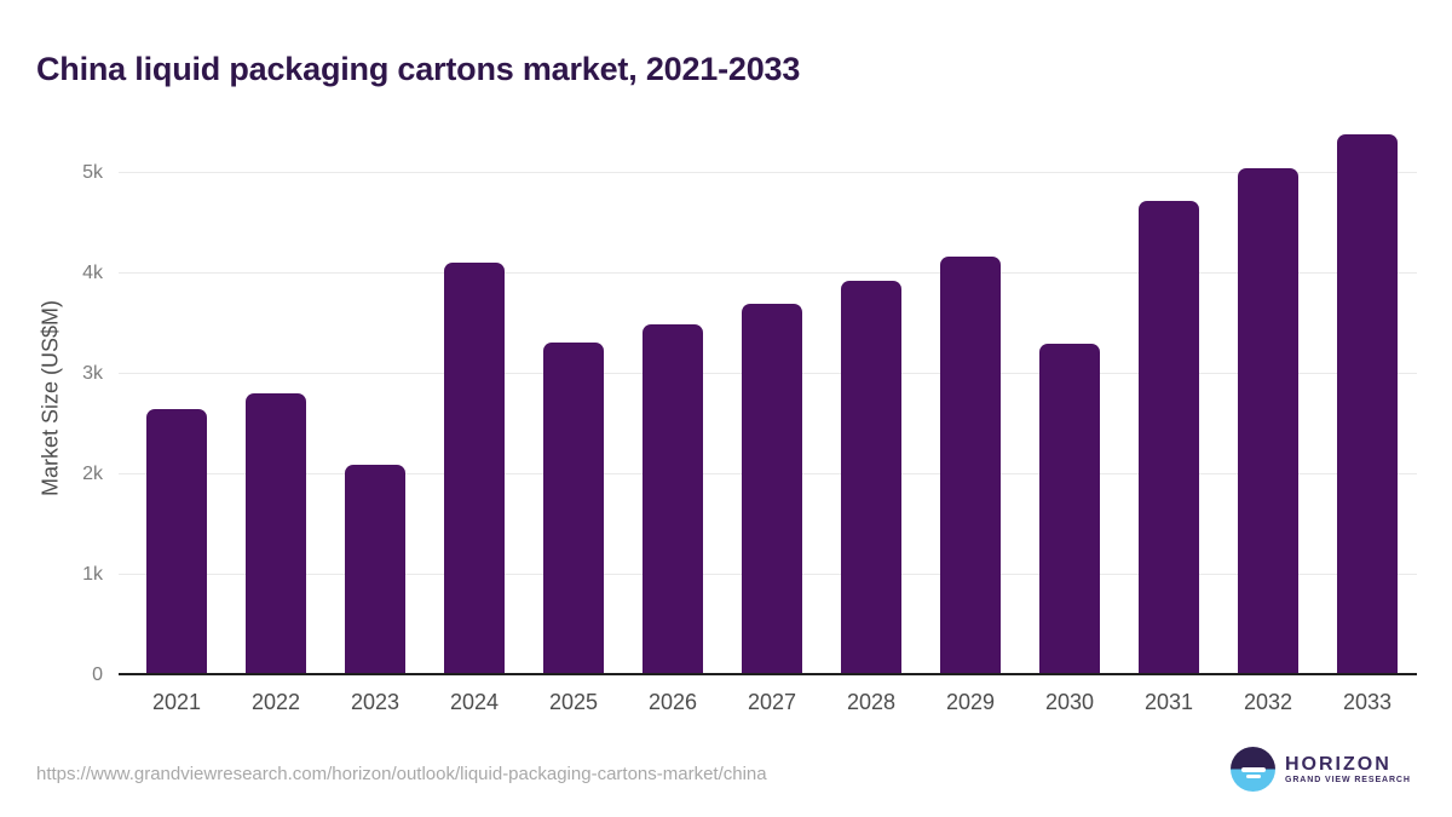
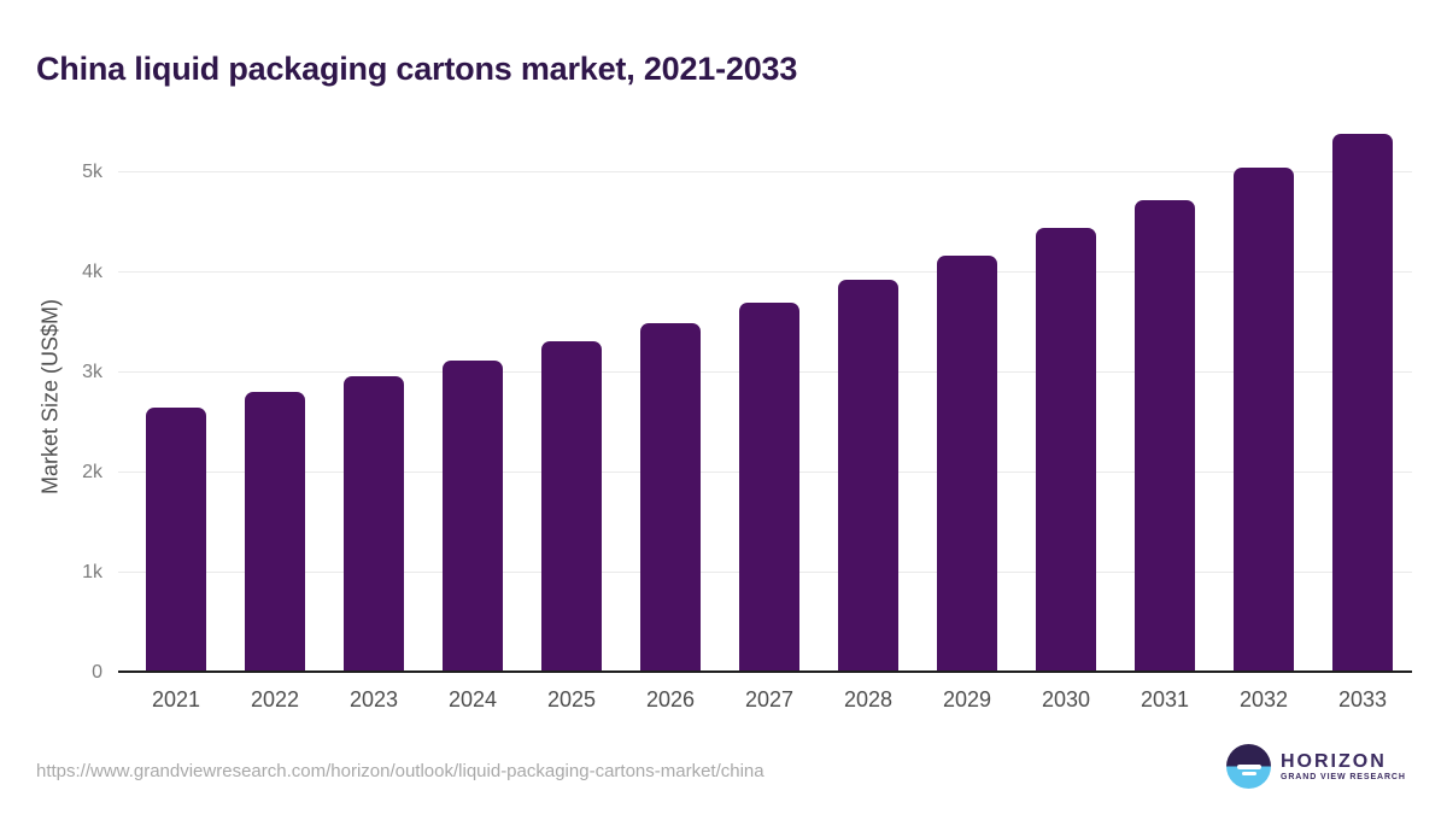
2023: 2.1k -> 3.0k
2024: 4.1k -> 3.1k
2030: 3.3k -> 4.4k
